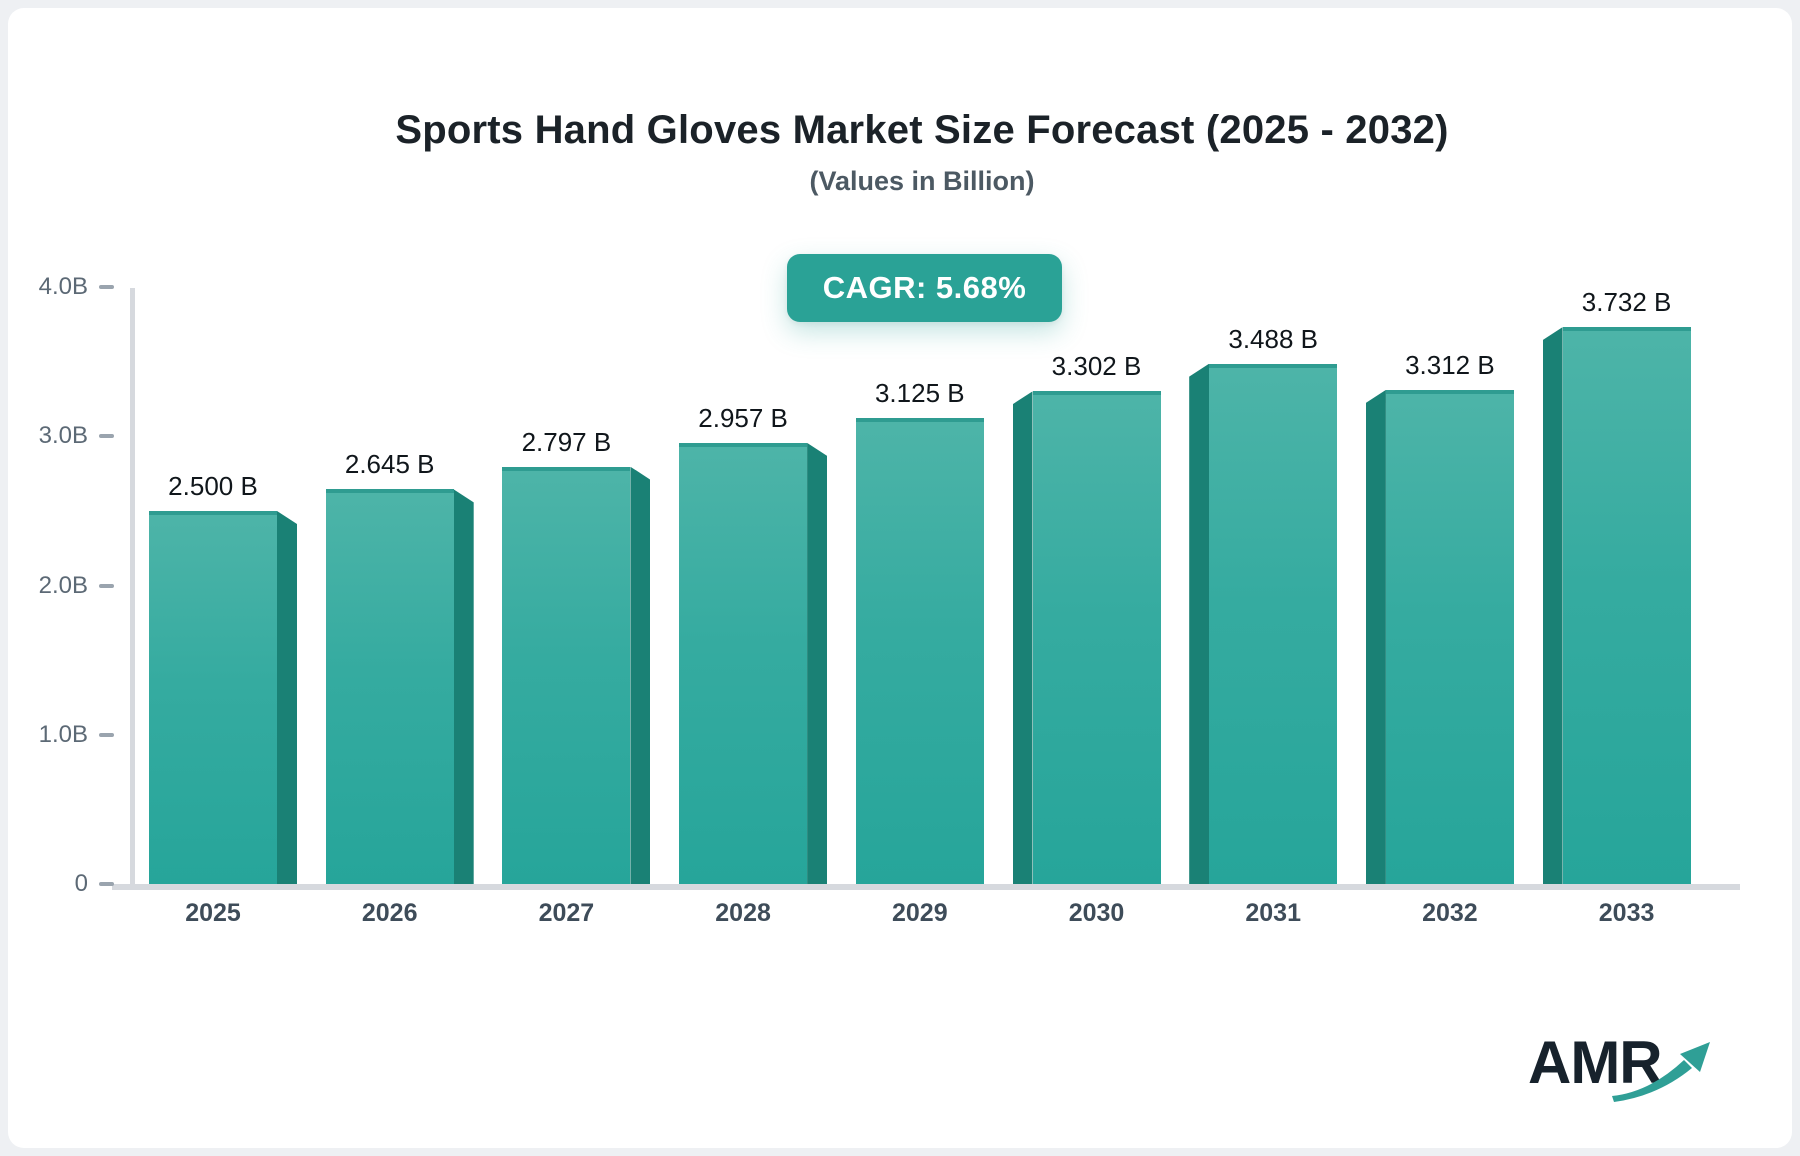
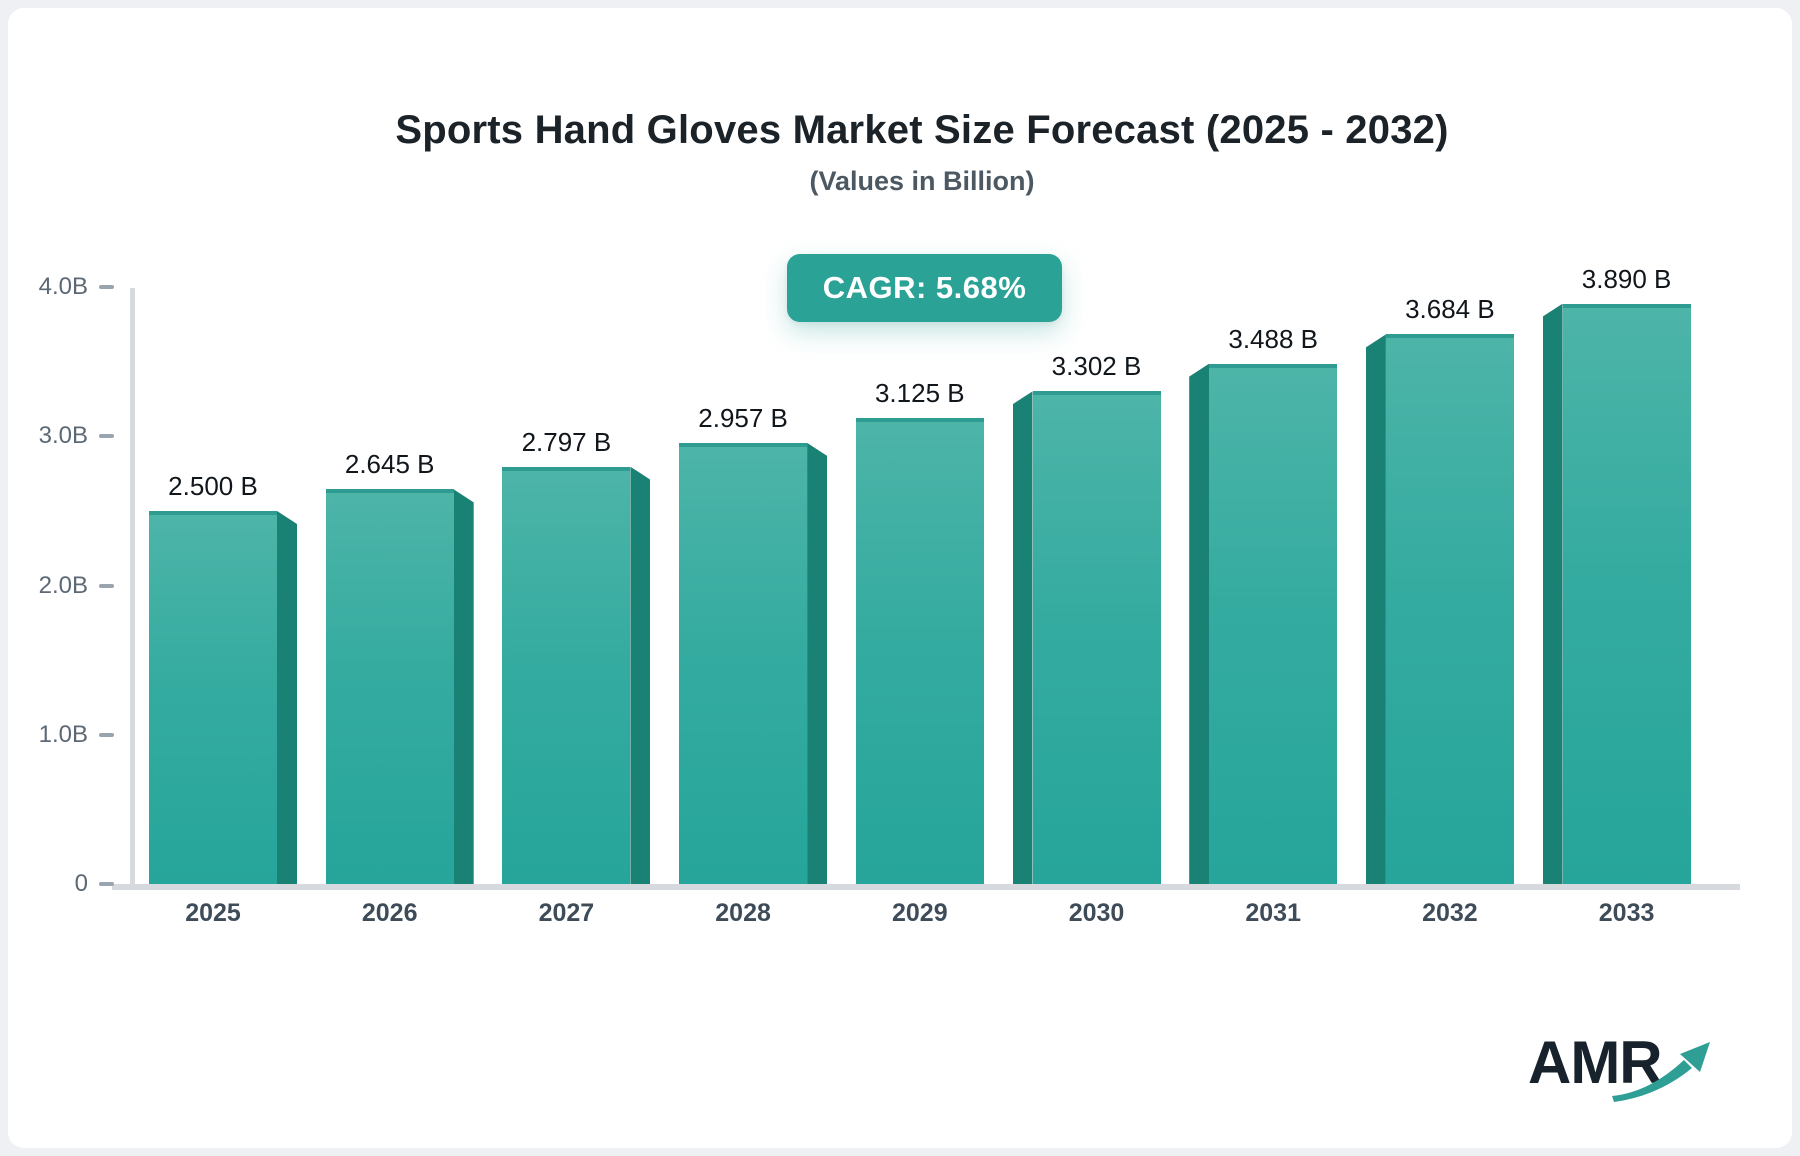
2032: 3.312 -> 3.684
2033: 3.732 -> 3.890
